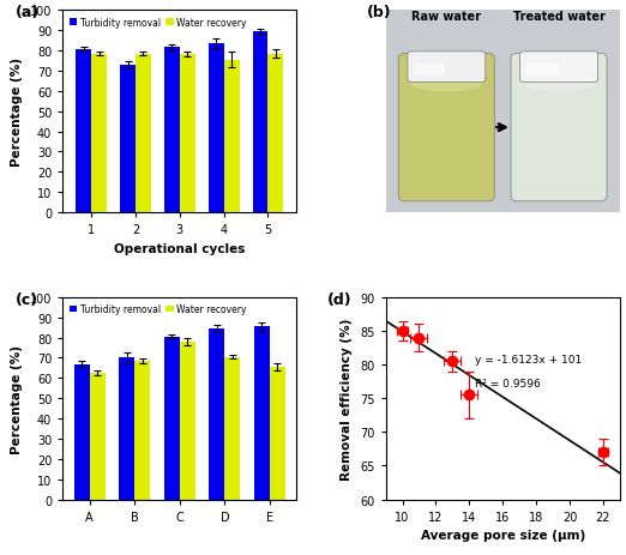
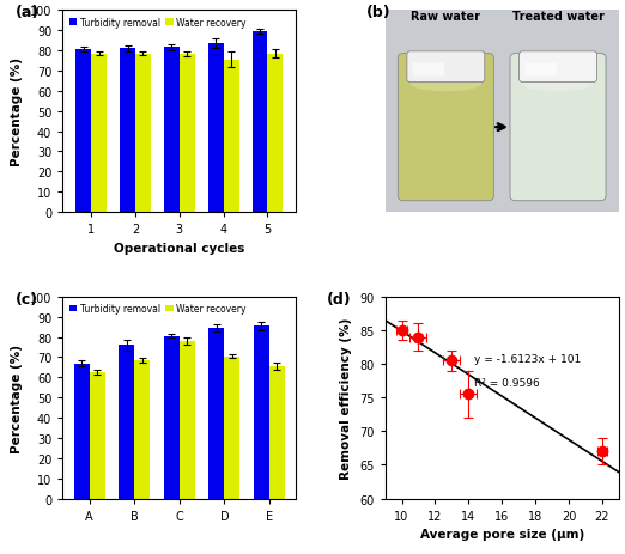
Turbidity removal/2: 73 -> 81
Turbidity removal/B: 70 -> 76
